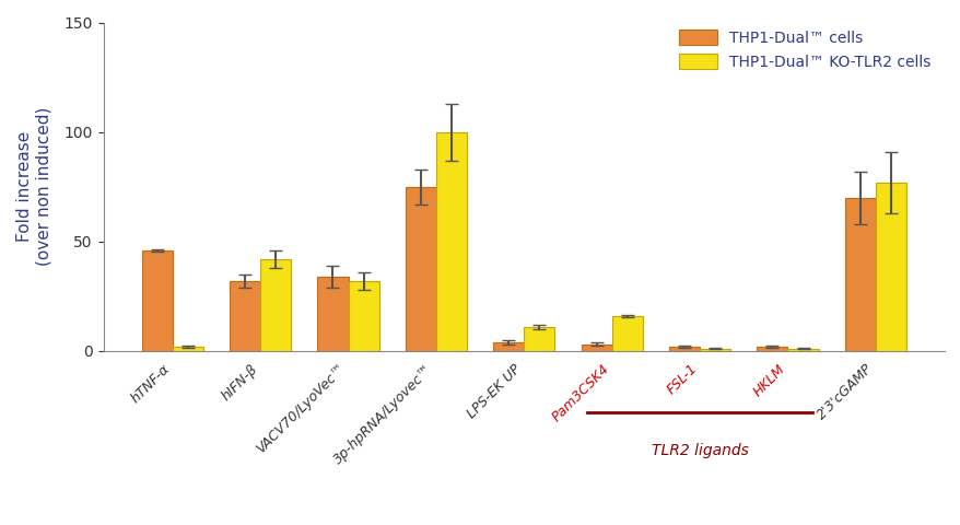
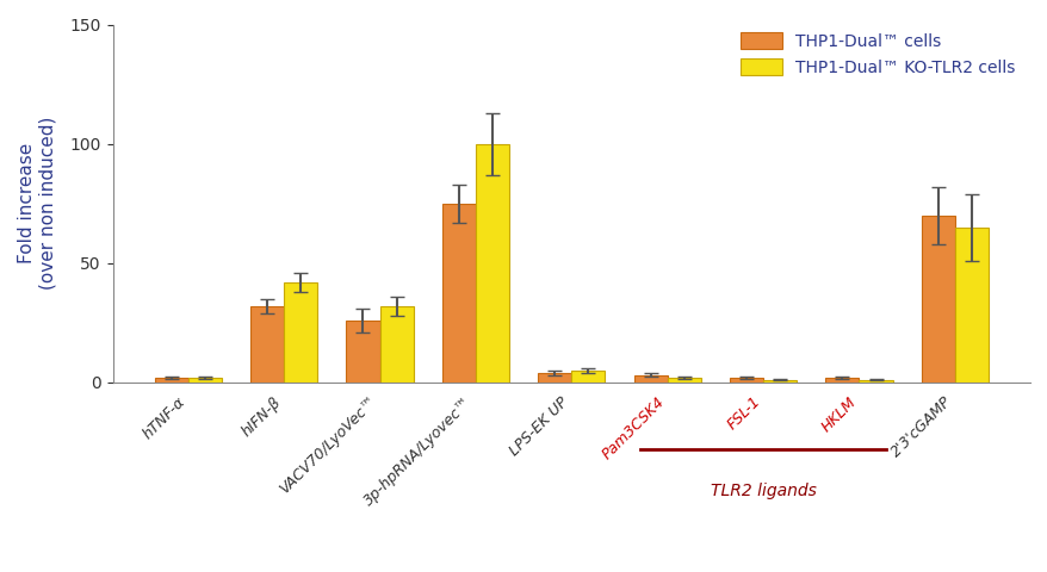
THP1-Dual™ cells/hTNF-α: 46 -> 2
THP1-Dual™ cells/VACV70/LyoVec™: 34 -> 26
THP1-Dual™ KO-TLR2 cells/LPS-EK UP: 11 -> 5
THP1-Dual™ KO-TLR2 cells/Pam3CSK4: 16 -> 2
THP1-Dual™ KO-TLR2 cells/2'3'cGAMP: 77 -> 65
